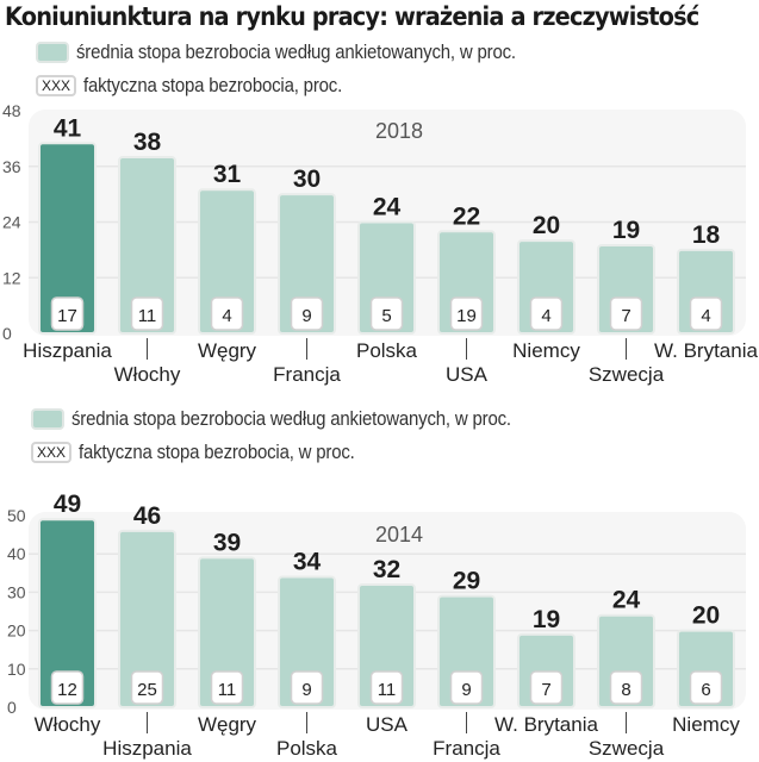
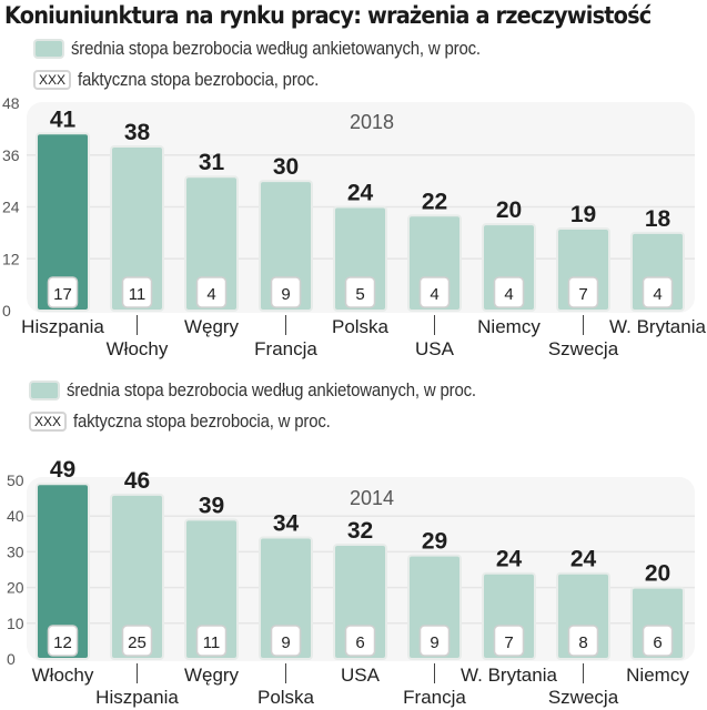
2018/faktyczna stopa bezrobocia, proc./USA: 19 -> 4
2014/faktyczna stopa bezrobocia, w proc./USA: 11 -> 6
2014/średnia stopa bezrobocia według ankietowanych, w proc./W. Brytania: 19 -> 24
